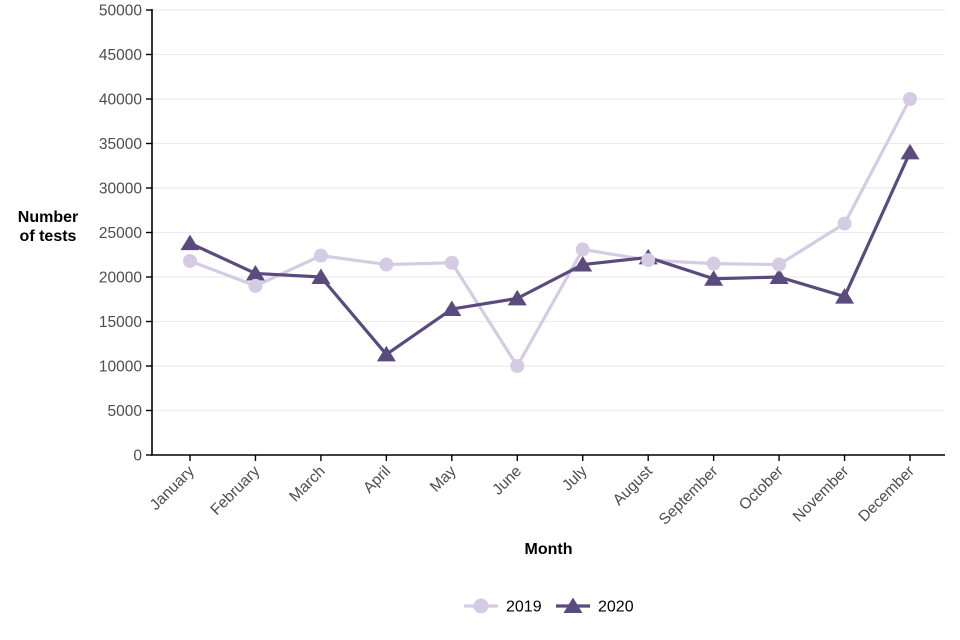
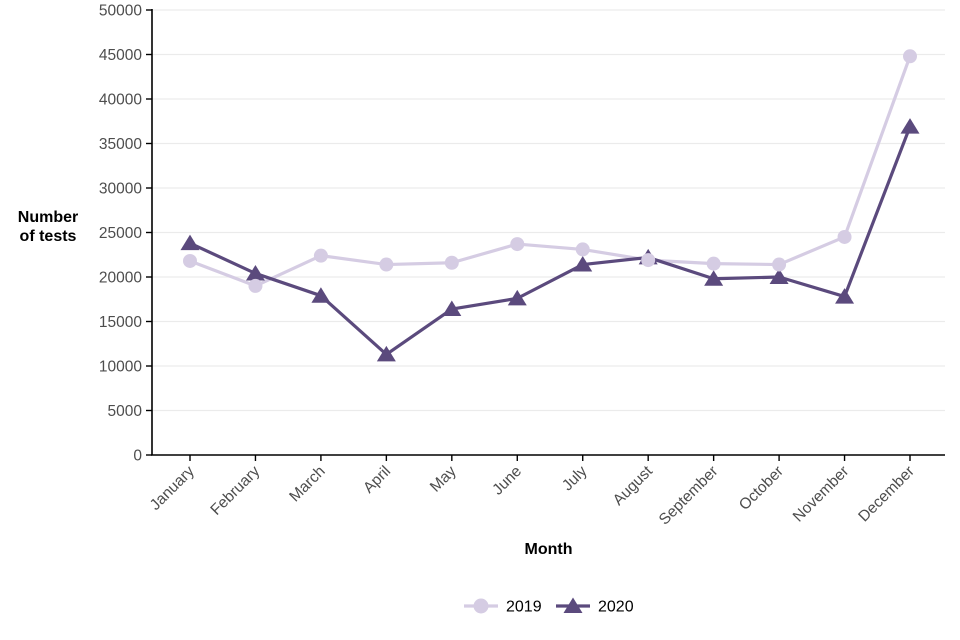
2020/March: 20000 -> 18000
2019/June: 10000 -> 24000
2019/November: 26000 -> 24000
2019/December: 40000 -> 45000
2020/December: 34000 -> 37000
